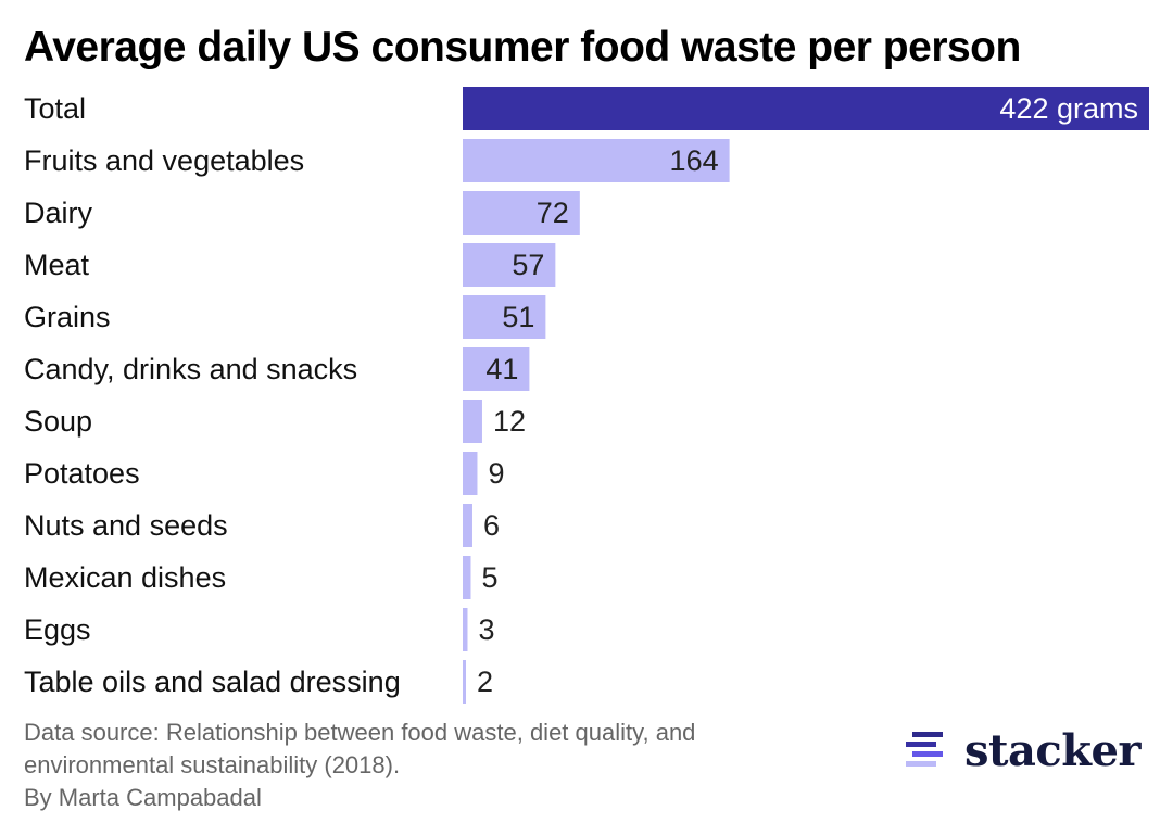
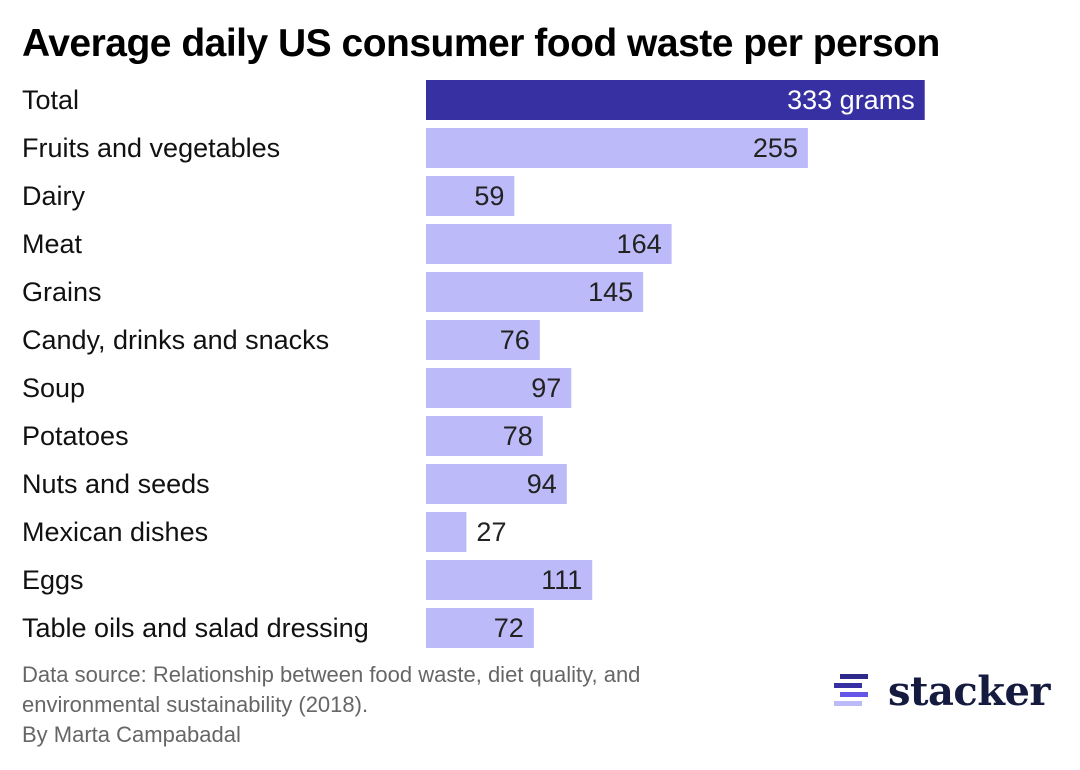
Total: 422 -> 333
Fruits and vegetables: 164 -> 255
Dairy: 72 -> 59
Meat: 57 -> 164
Grains: 51 -> 145
Candy, drinks and snacks: 41 -> 76
Soup: 12 -> 97
Potatoes: 9 -> 78
Nuts and seeds: 6 -> 94
Mexican dishes: 5 -> 27
Eggs: 3 -> 111
Table oils and salad dressing: 2 -> 72
